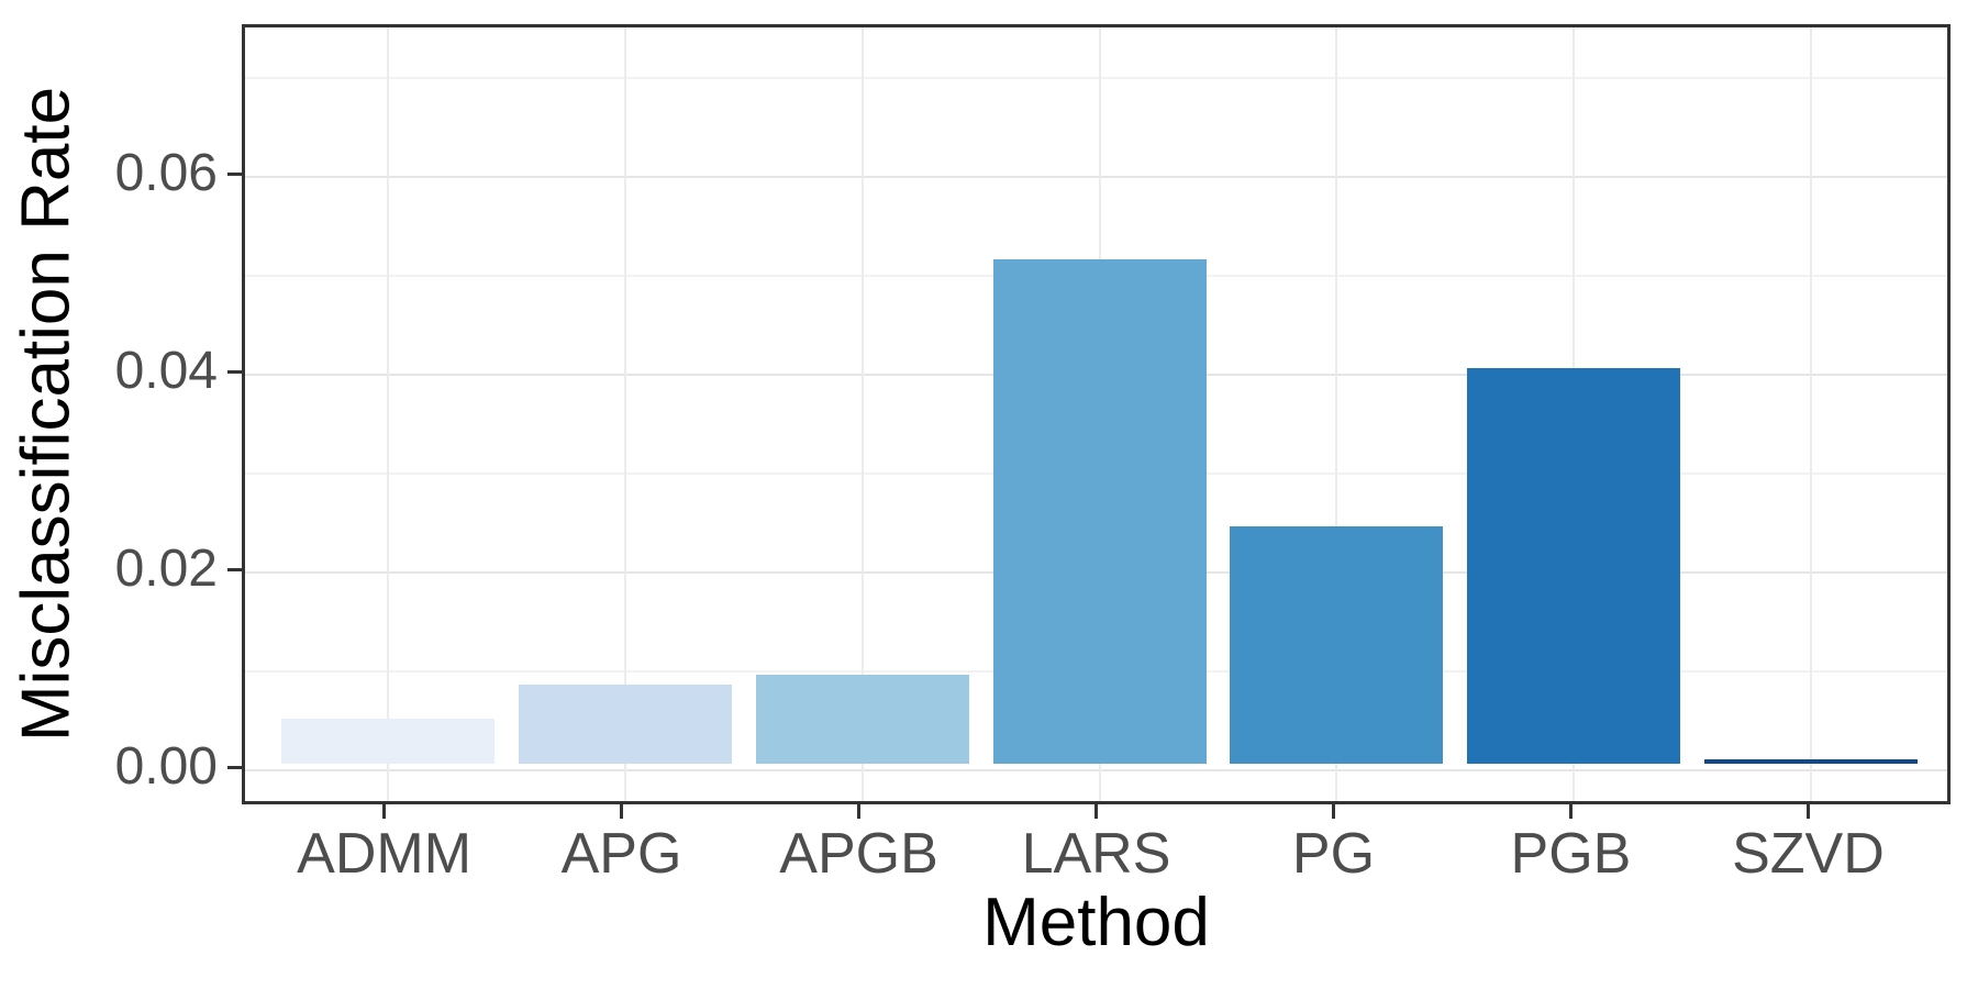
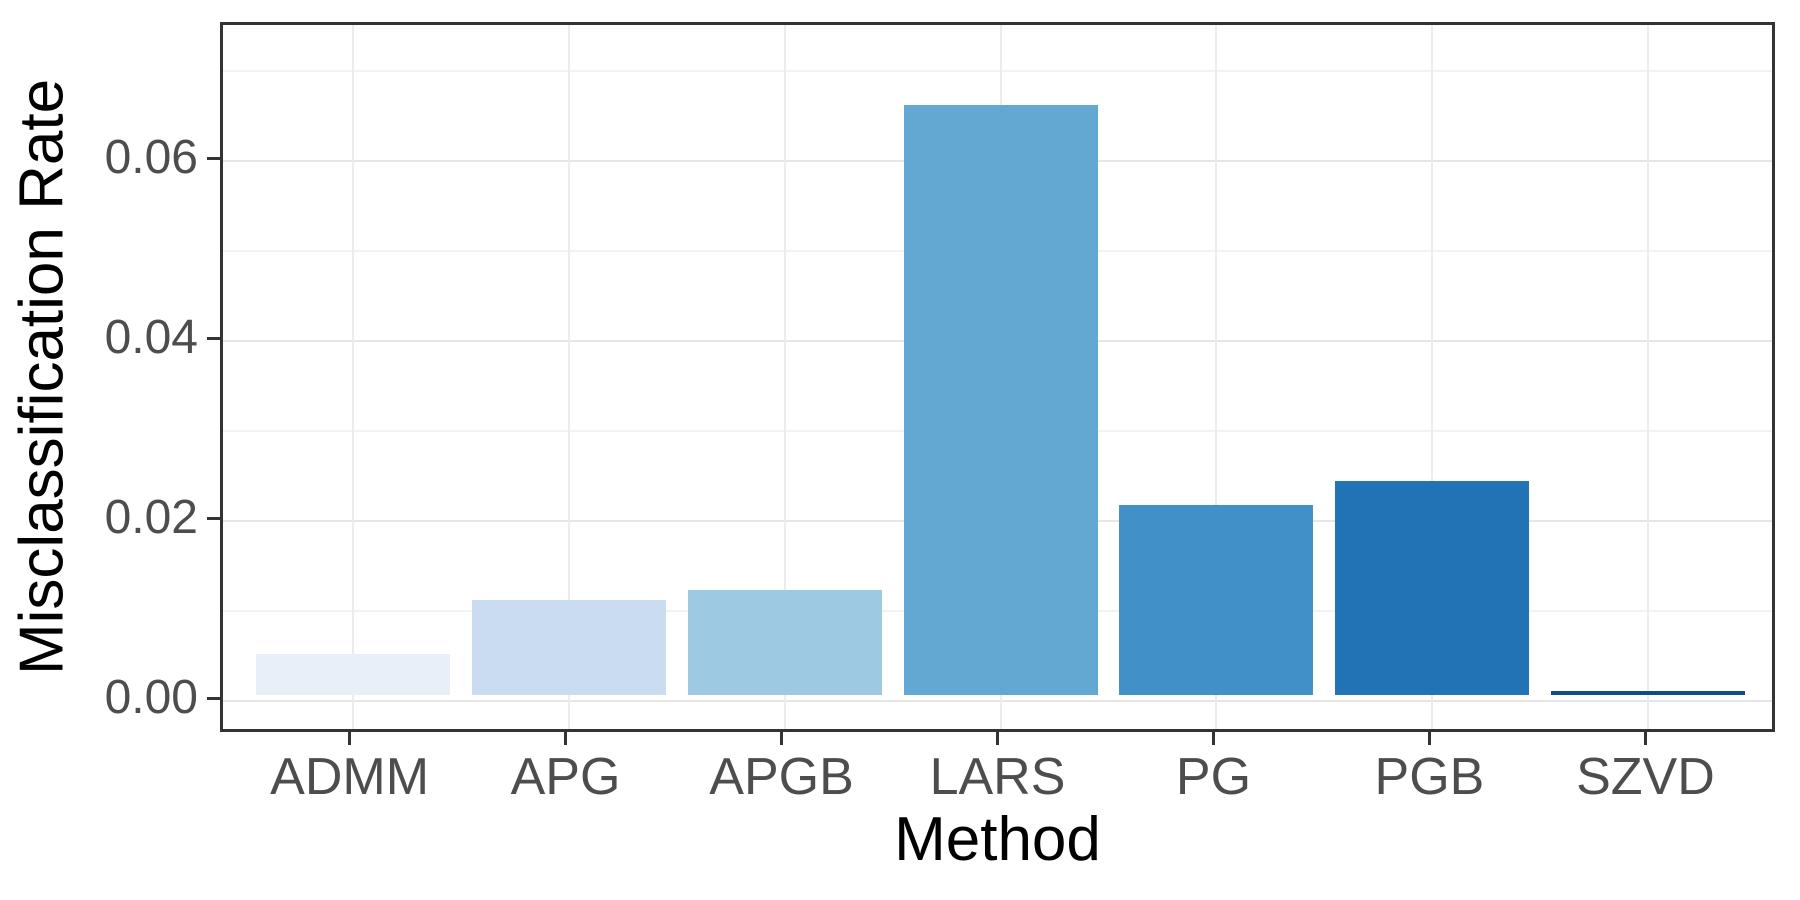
APG: 0.008 -> 0.011
APGB: 0.009 -> 0.012
LARS: 0.051 -> 0.066
PG: 0.024 -> 0.021
PGB: 0.040 -> 0.024
